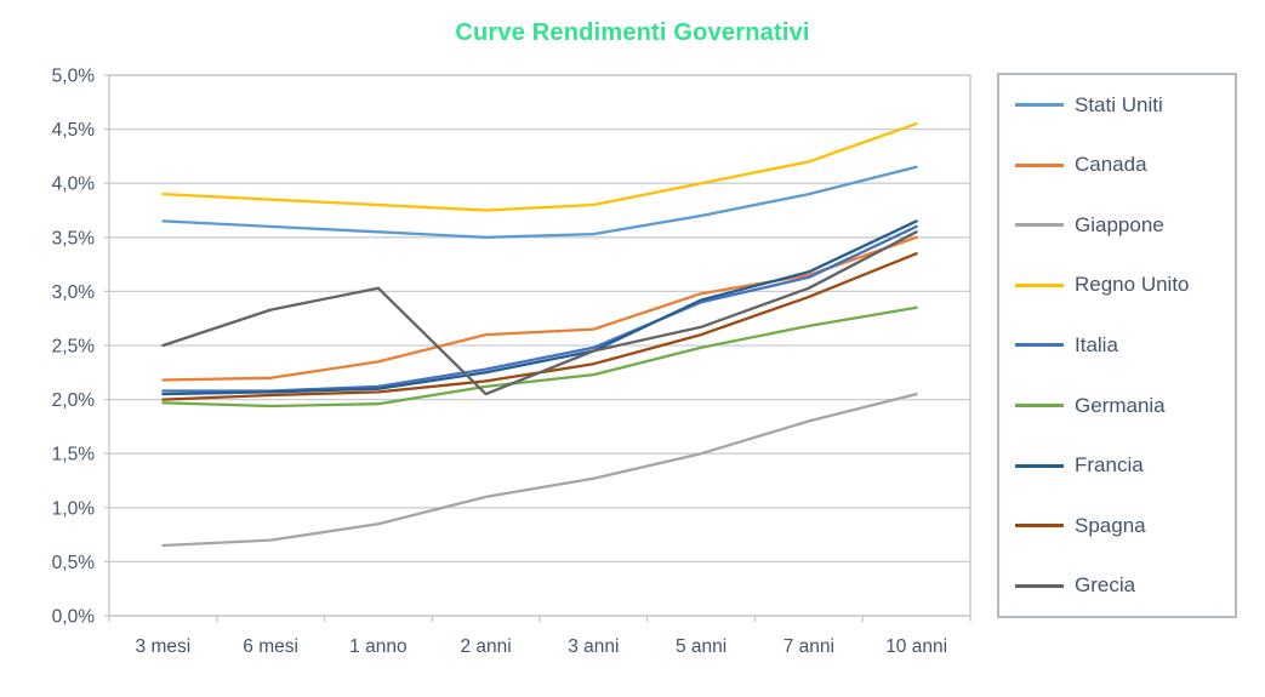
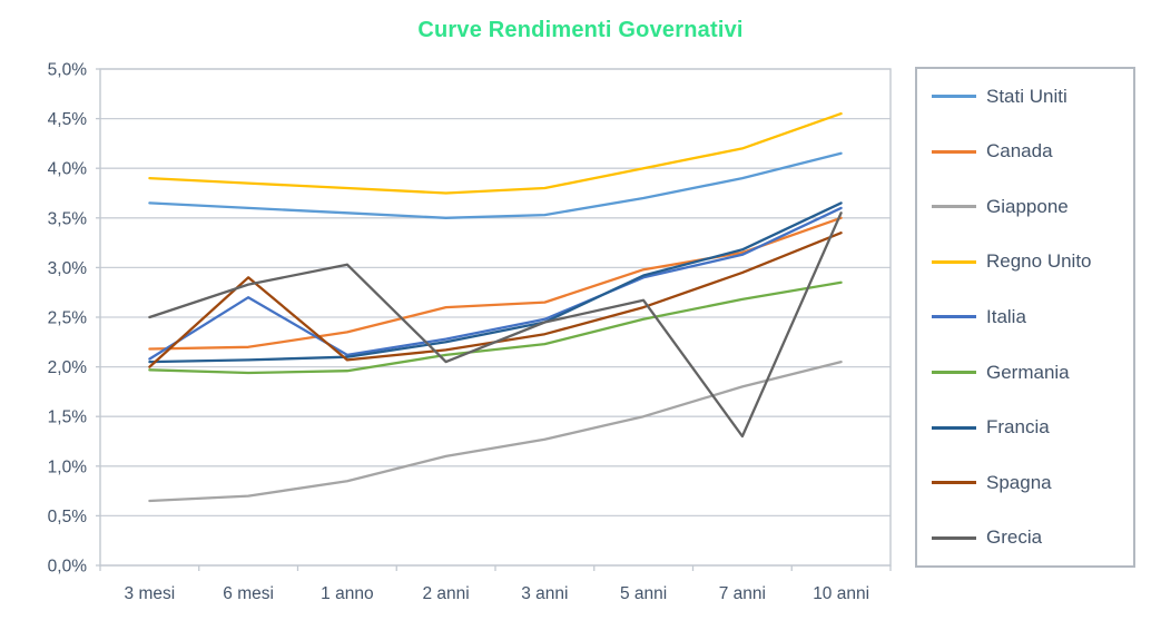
Italia/6 mesi: 2,1% -> 2,7%
Spagna/6 mesi: 2,0% -> 2,9%
Grecia/7 anni: 3,0% -> 1,3%
